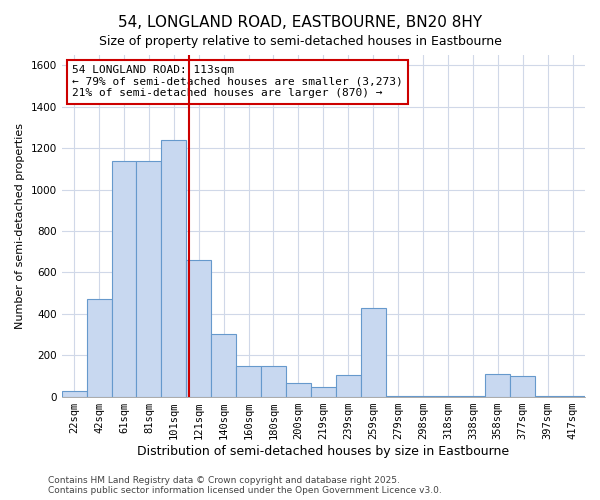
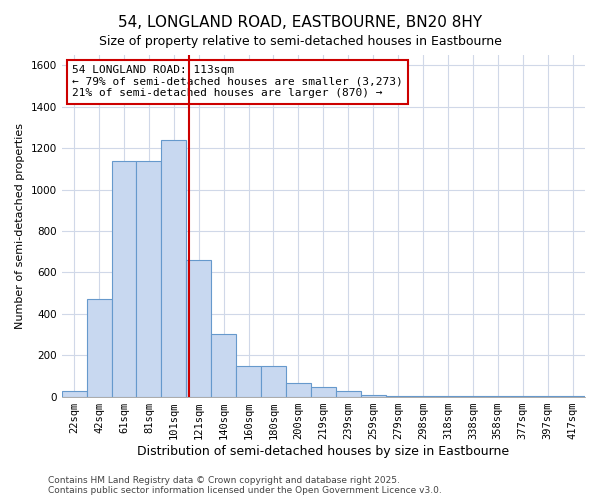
239sqm: 105 -> 25
259sqm: 430 -> 10
358sqm: 110 -> 1
377sqm: 100 -> 1
